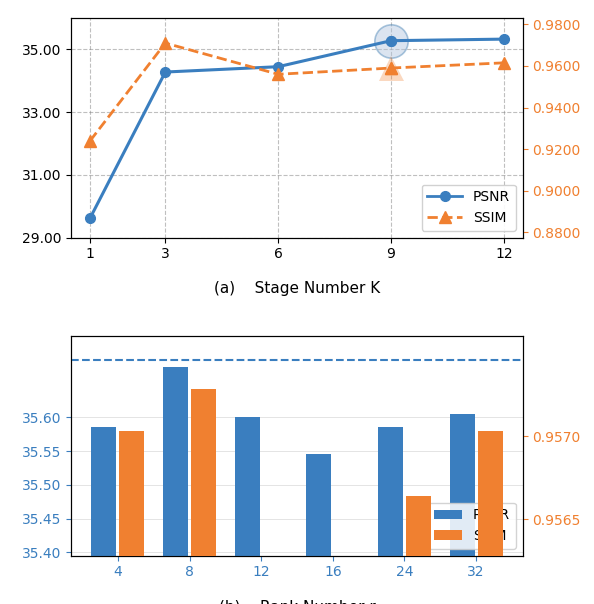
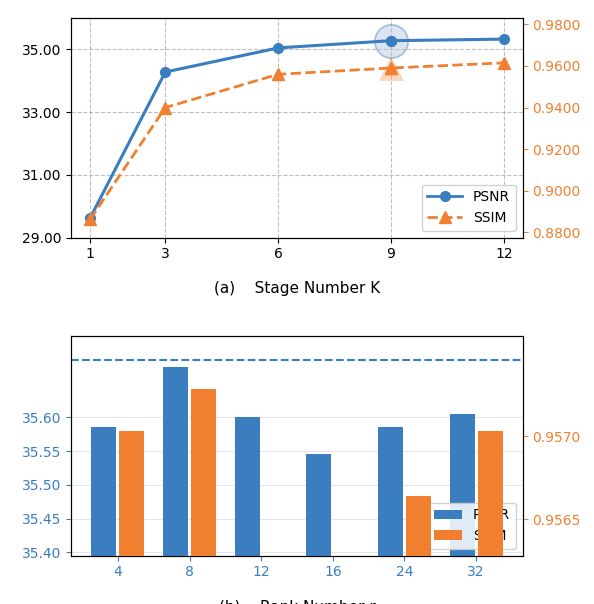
SSIM/1: 0.9240 -> 0.8862
SSIM/3: 0.9710 -> 0.9400
PSNR/6: 34.45 -> 35.05
